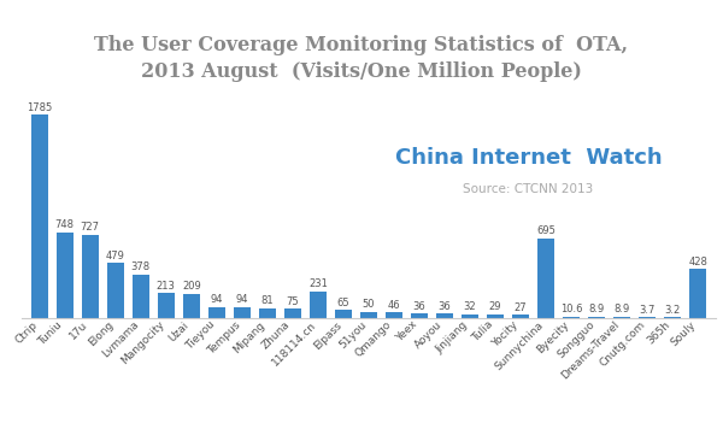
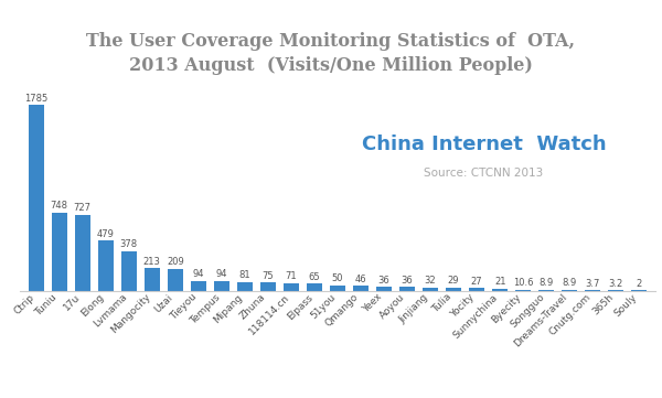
118114.cn: 231 -> 71
Sunnychina: 695 -> 21
Souly: 428 -> 2
